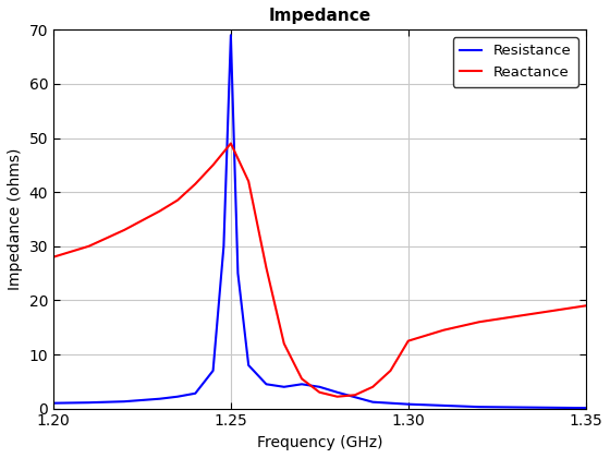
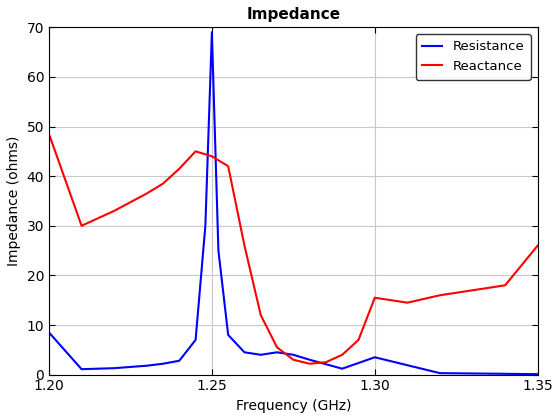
Resistance/1.20: 1.0 -> 8.5
Reactance/1.20: 28.0 -> 48.5
Reactance/1.25: 49.0 -> 44.0
Resistance/1.30: 0.8 -> 3.5
Reactance/1.30: 12.5 -> 15.5
Reactance/1.35: 19.0 -> 26.0
